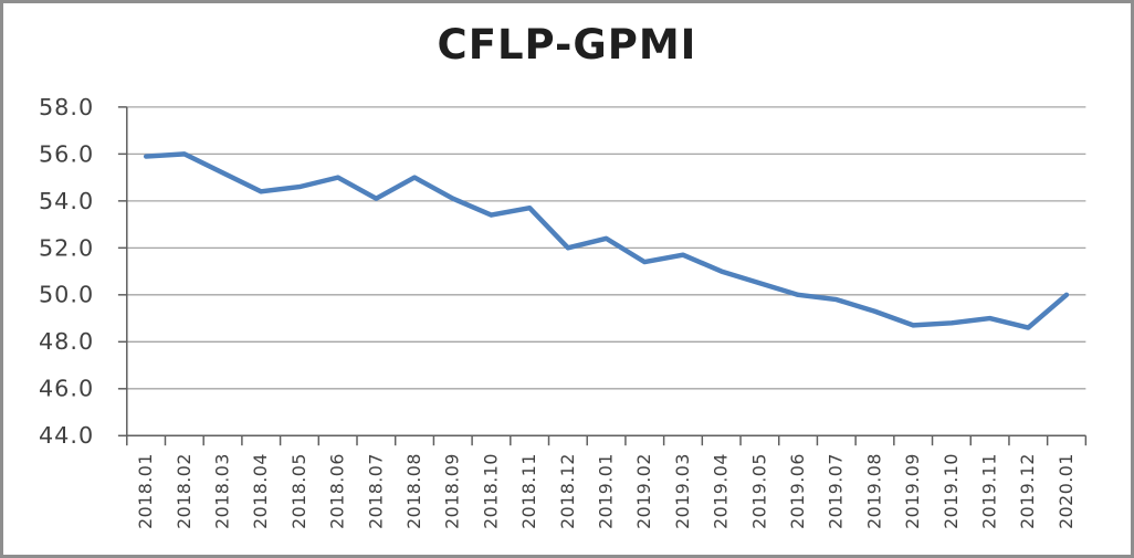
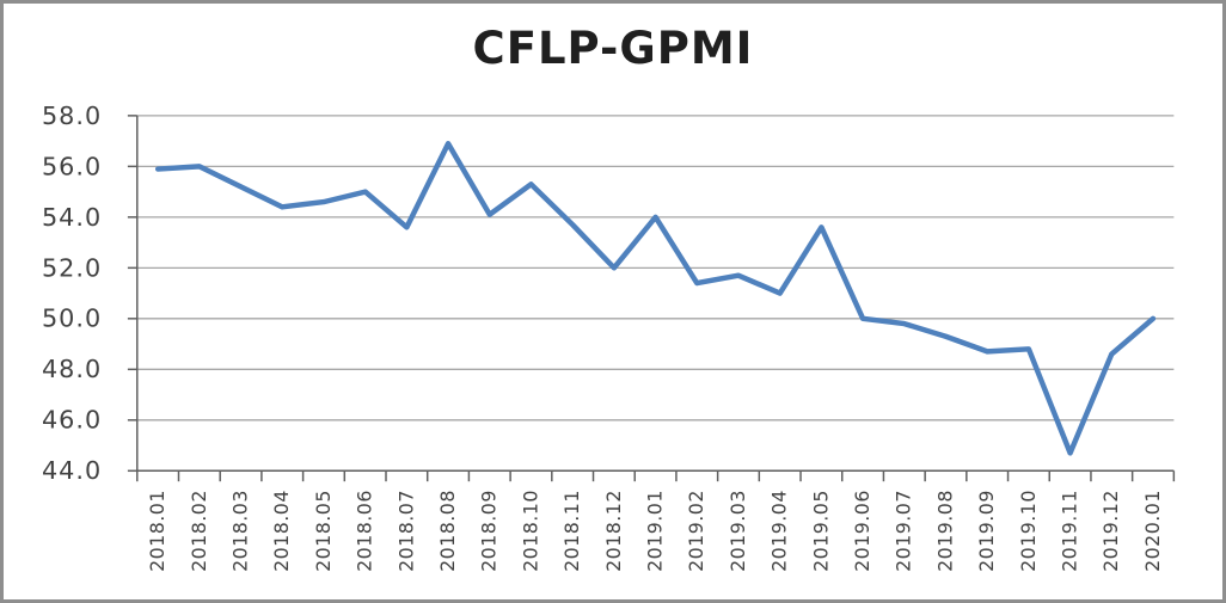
2018.07: 54.1 -> 53.6
2018.08: 55.0 -> 56.9
2018.10: 53.4 -> 55.3
2019.01: 52.4 -> 54.0
2019.05: 50.5 -> 53.6
2019.11: 49.0 -> 44.7
